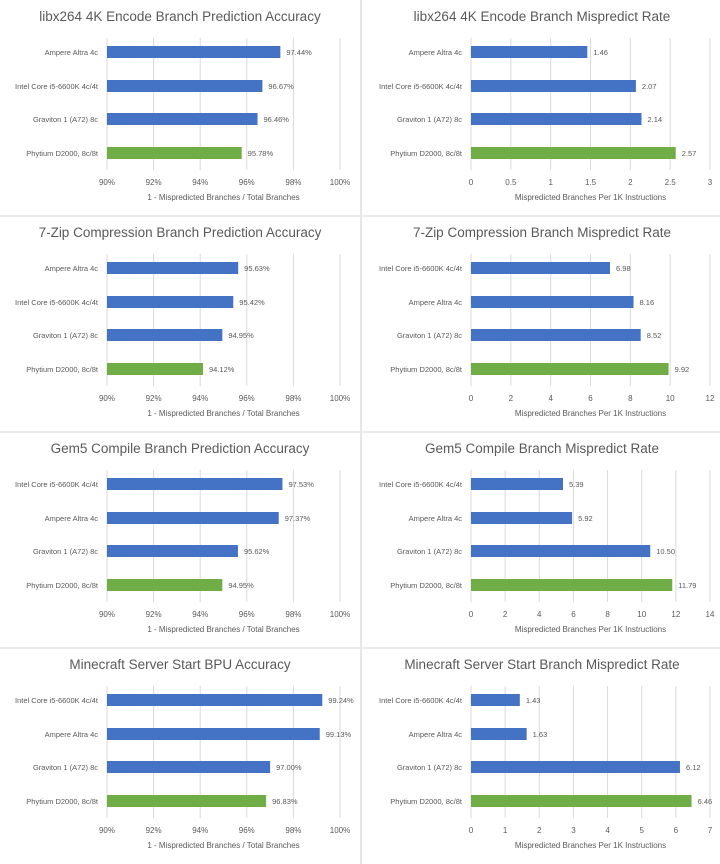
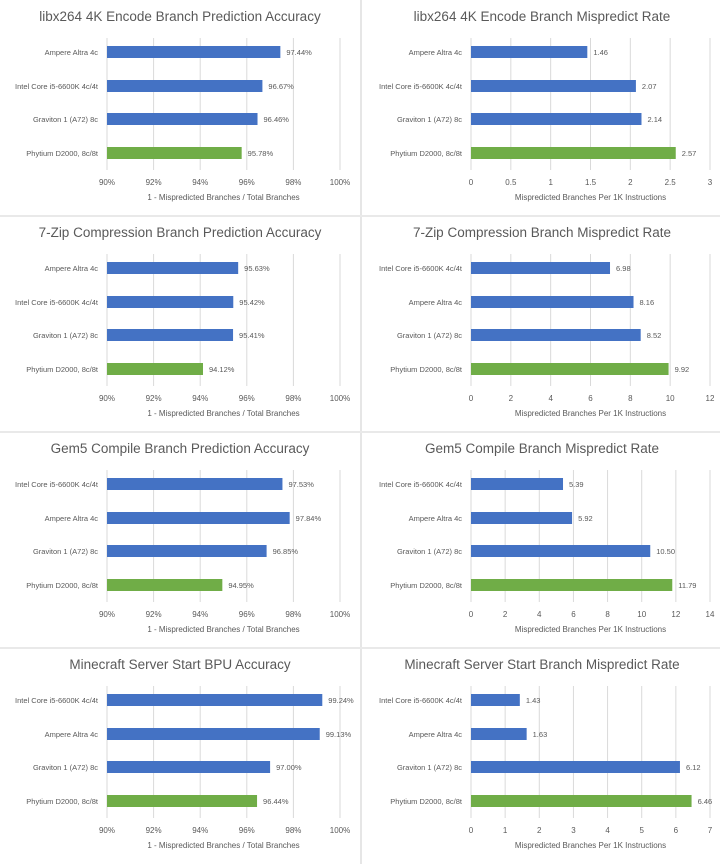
7-Zip Compression Branch Prediction Accuracy/Graviton 1 (A72) 8c: 94.95% -> 95.41%
Gem5 Compile Branch Prediction Accuracy/Ampere Altra 4c: 97.37% -> 97.84%
Gem5 Compile Branch Prediction Accuracy/Graviton 1 (A72) 8c: 95.62% -> 96.85%
Minecraft Server Start BPU Accuracy/Phytium D2000, 8c/8t: 96.83% -> 96.44%
